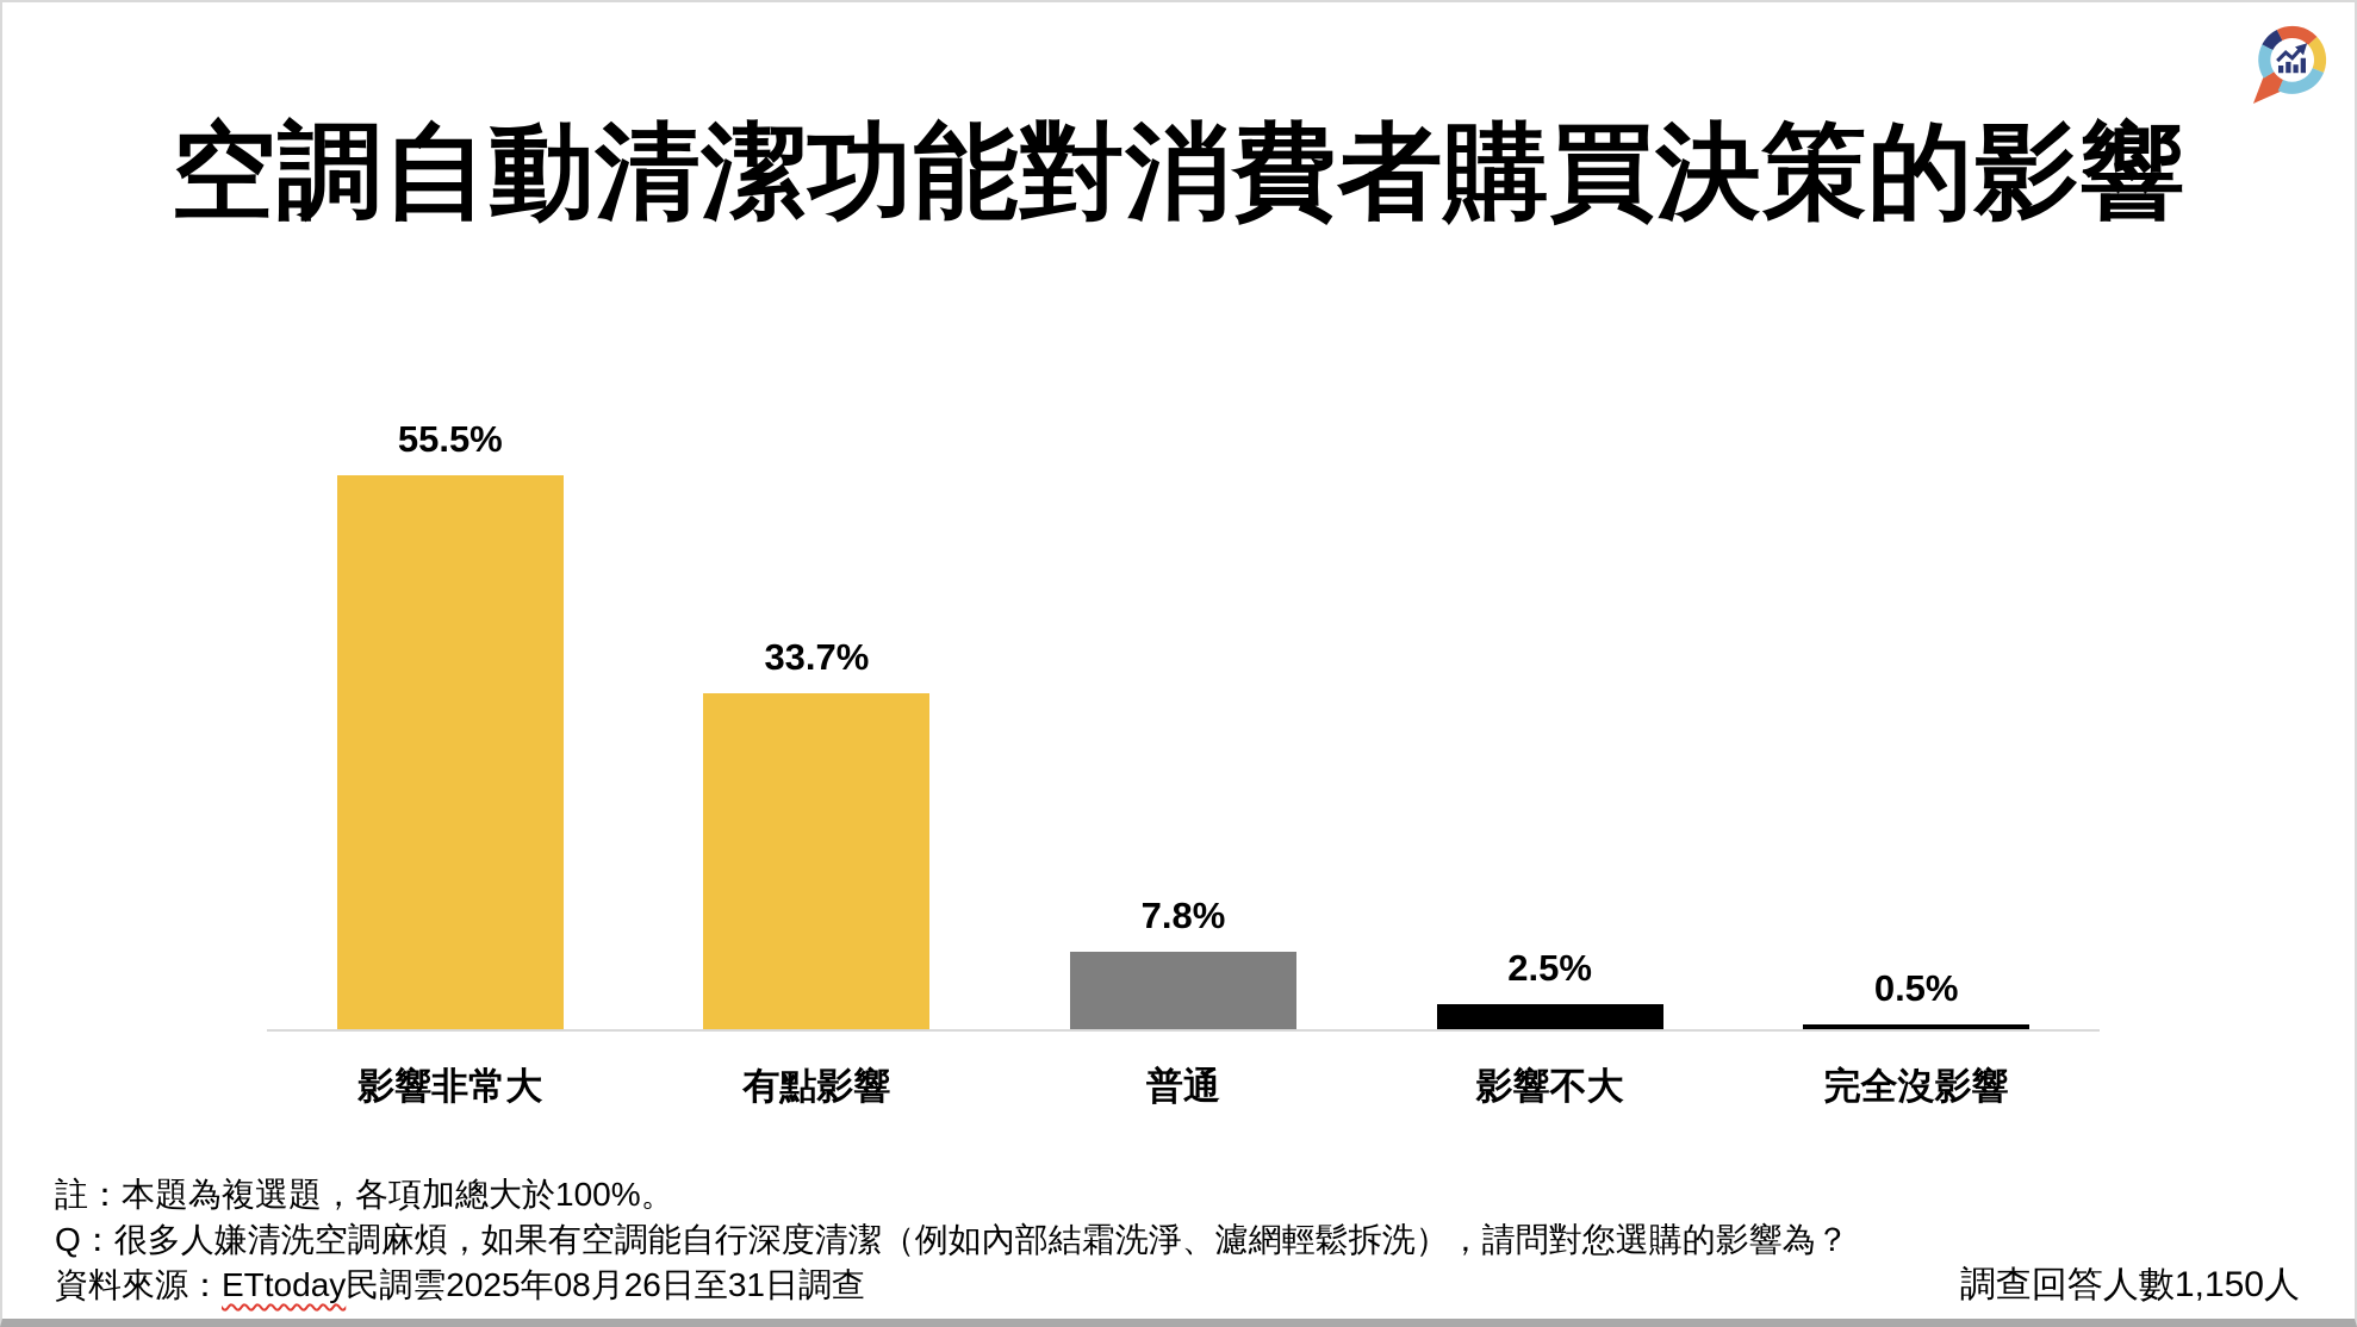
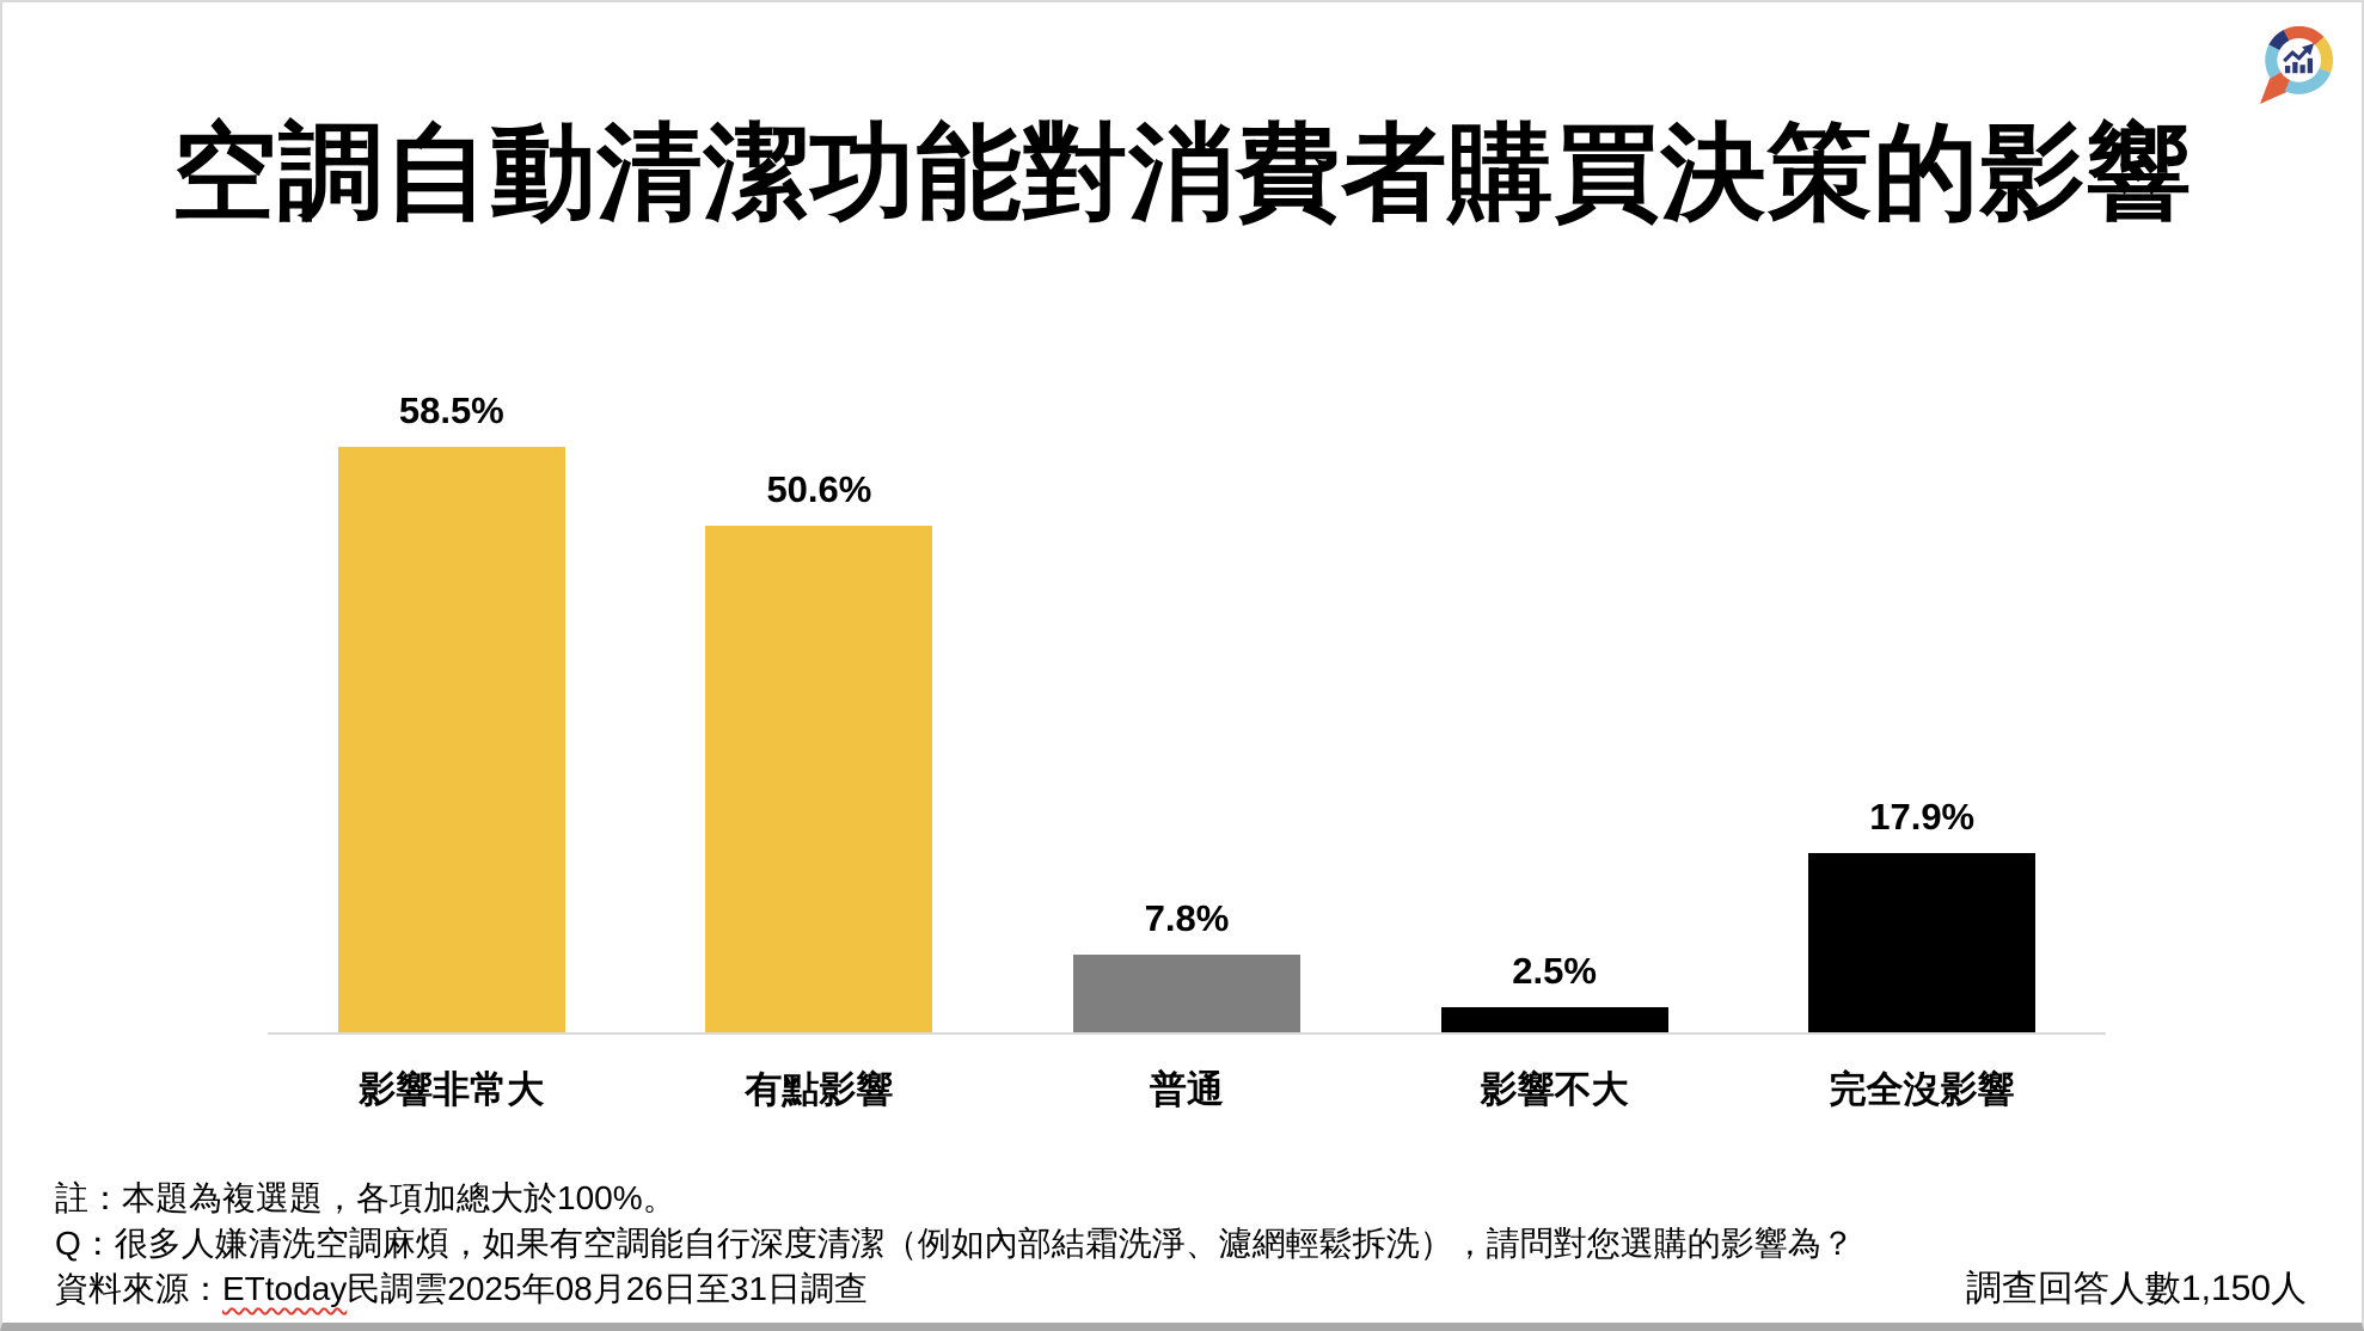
影響非常大: 55.5% -> 58.5%
有點影響: 33.7% -> 50.6%
完全沒影響: 0.5% -> 17.9%
